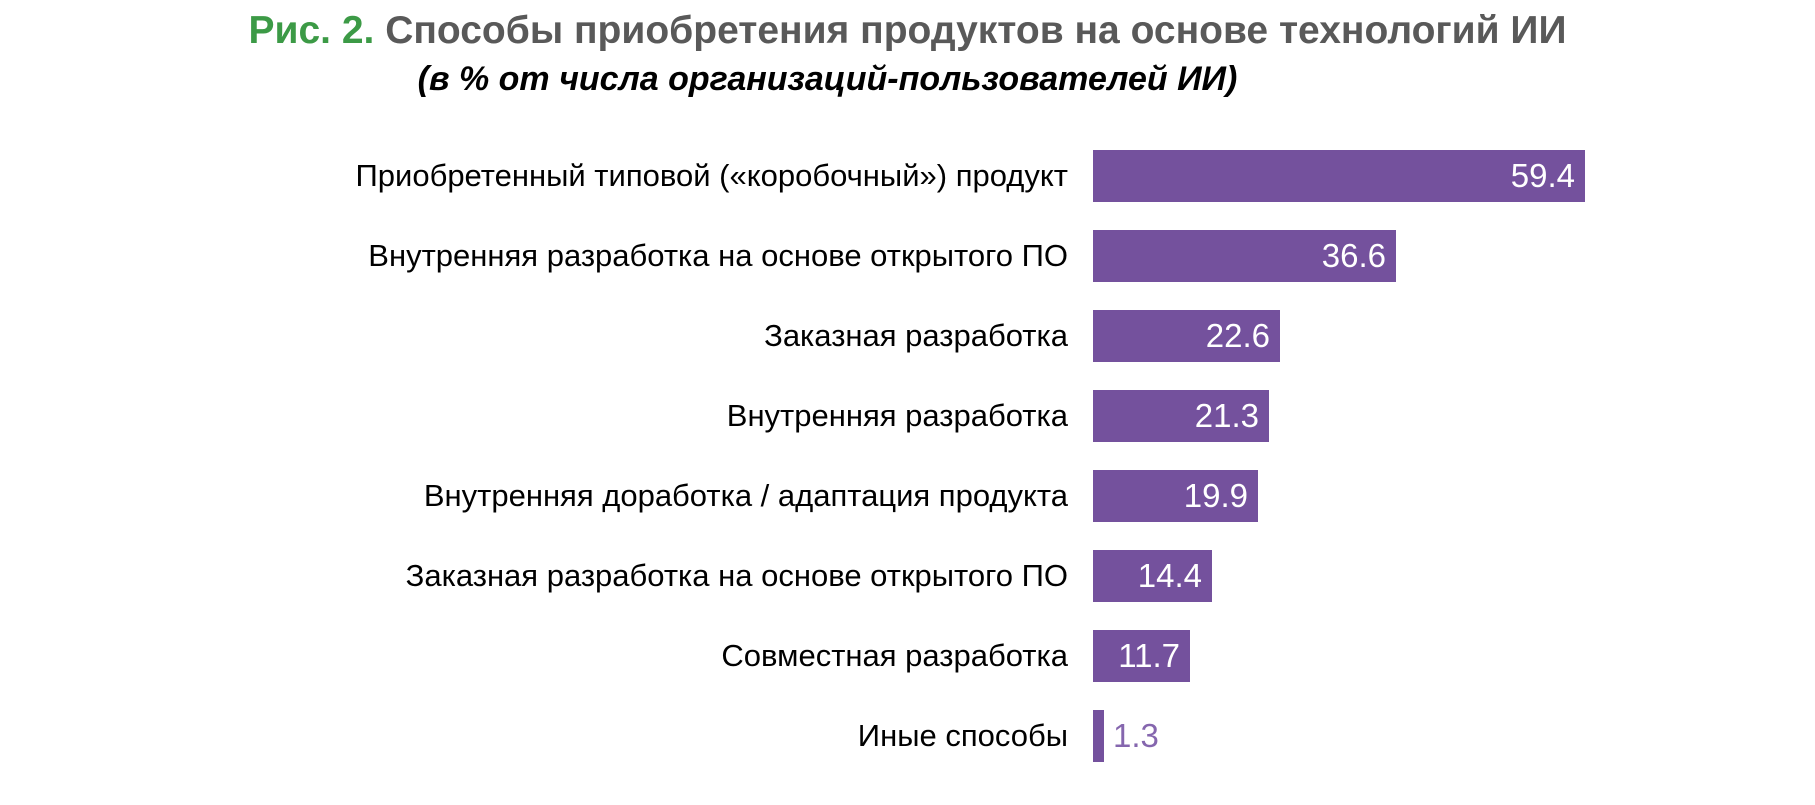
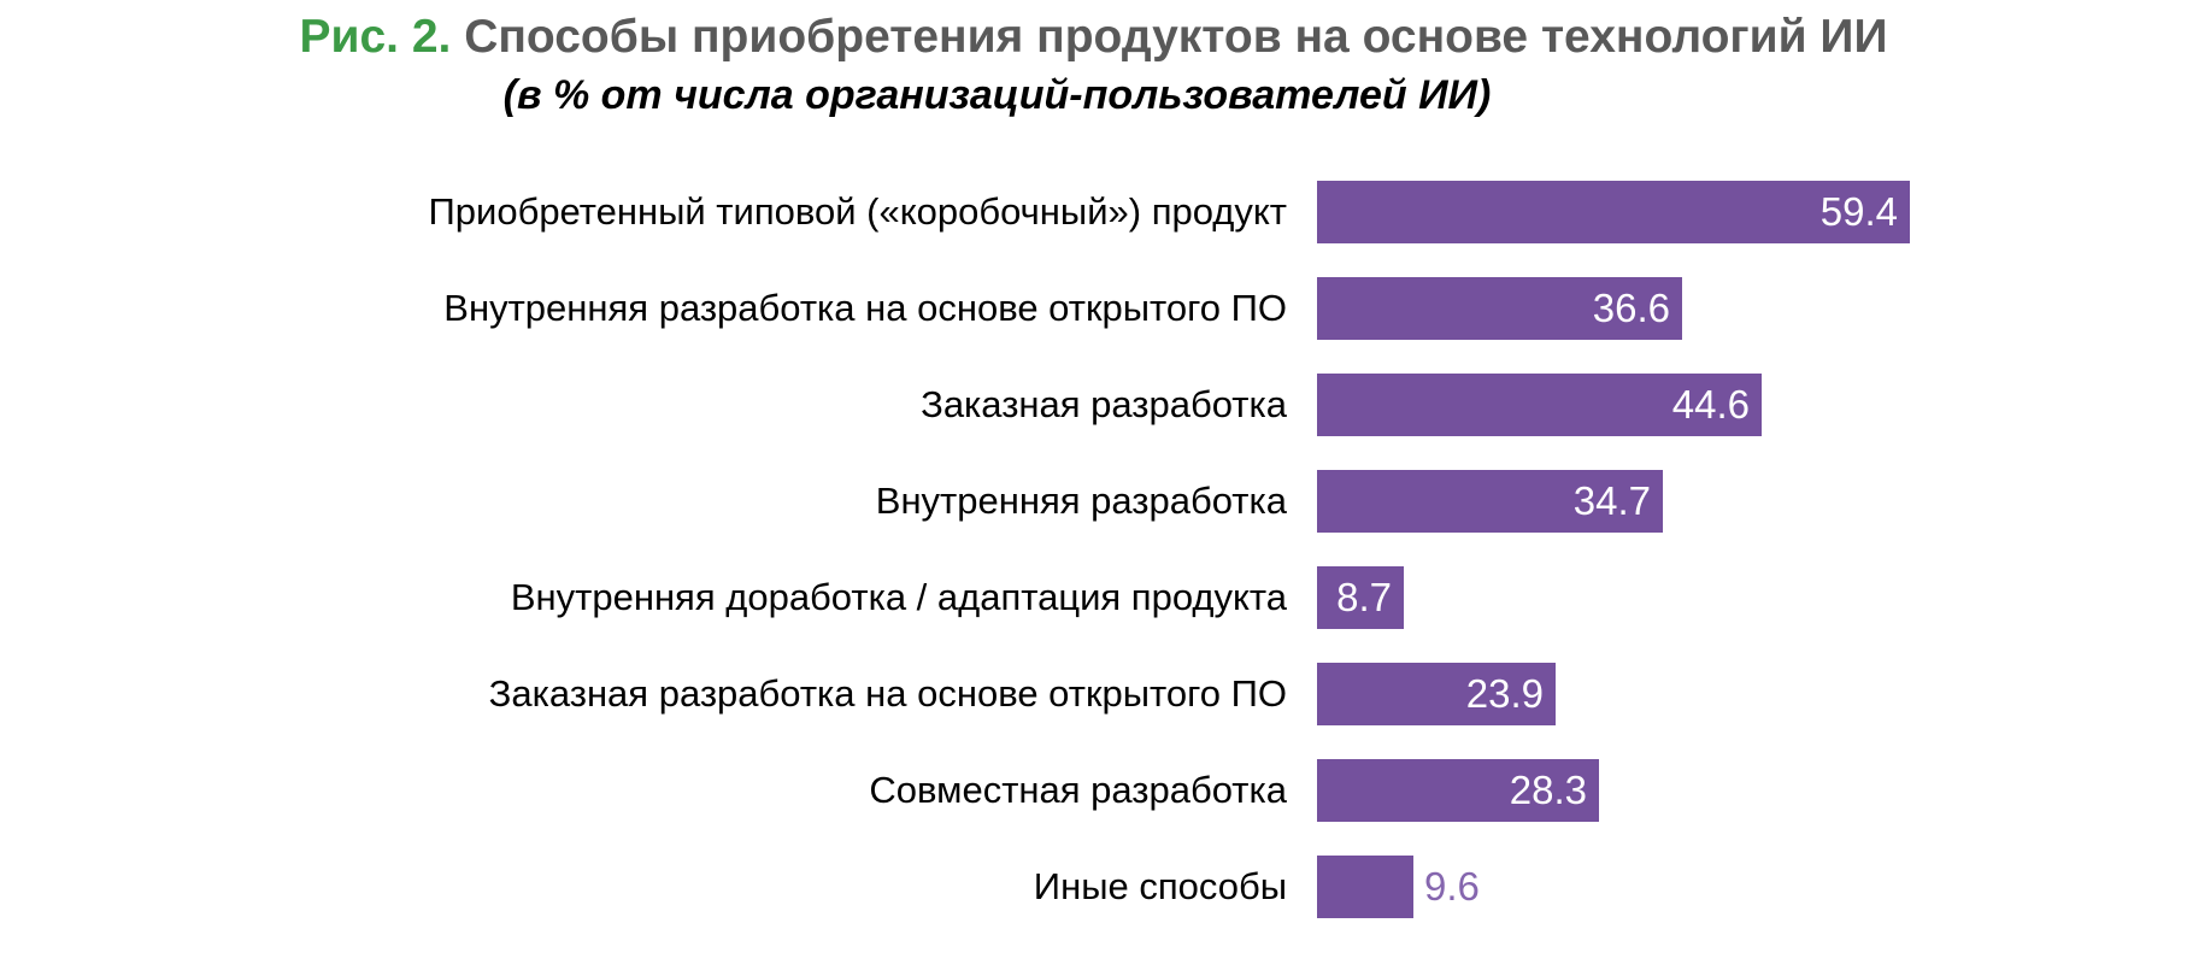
Заказная разработка: 22.6 -> 44.6
Внутренняя разработка: 21.3 -> 34.7
Внутренняя доработка / адаптация продукта: 19.9 -> 8.7
Заказная разработка на основе открытого ПО: 14.4 -> 23.9
Совместная разработка: 11.7 -> 28.3
Иные способы: 1.3 -> 9.6
